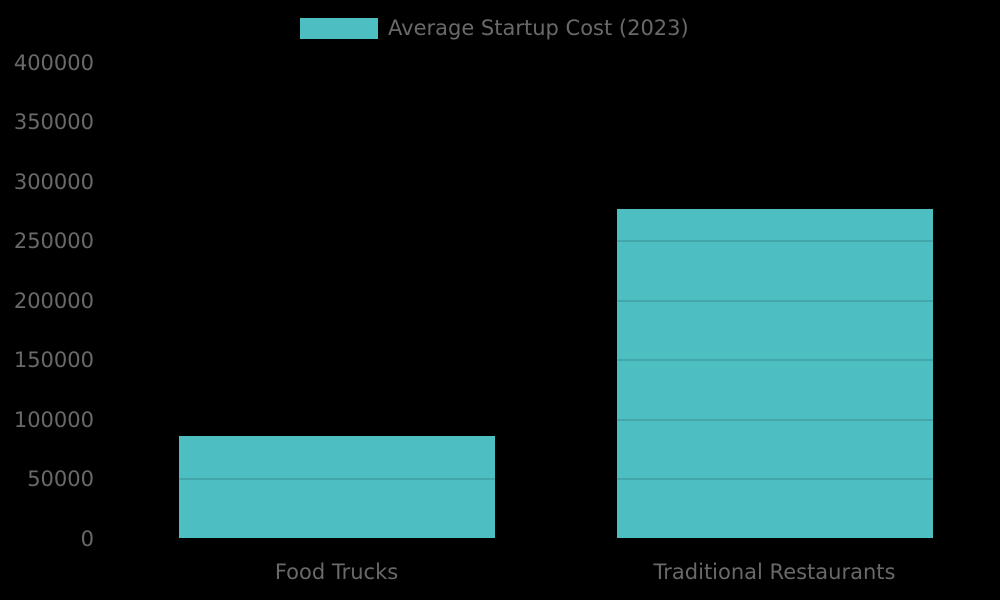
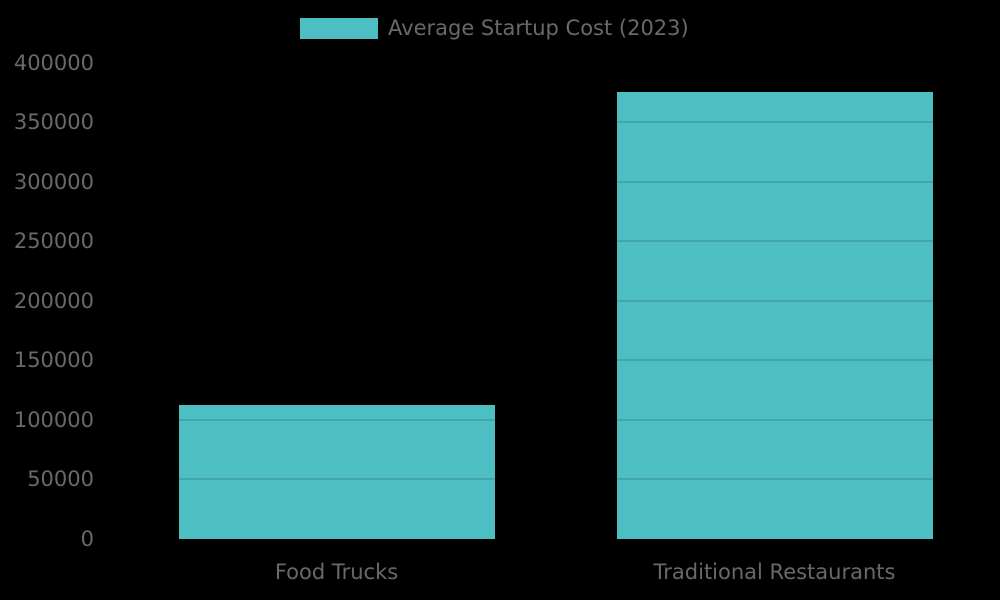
Food Trucks: 86000 -> 112000
Traditional Restaurants: 277000 -> 375000
